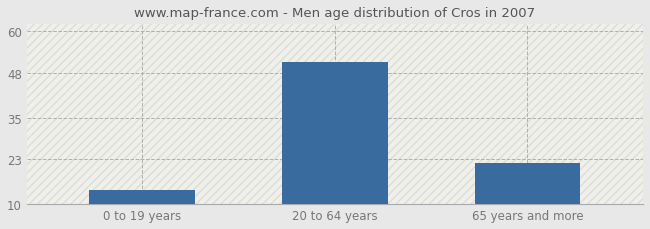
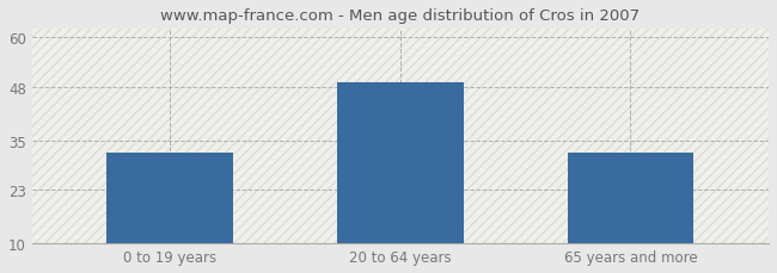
0 to 19 years: 14 -> 32
20 to 64 years: 51 -> 49
65 years and more: 22 -> 32
